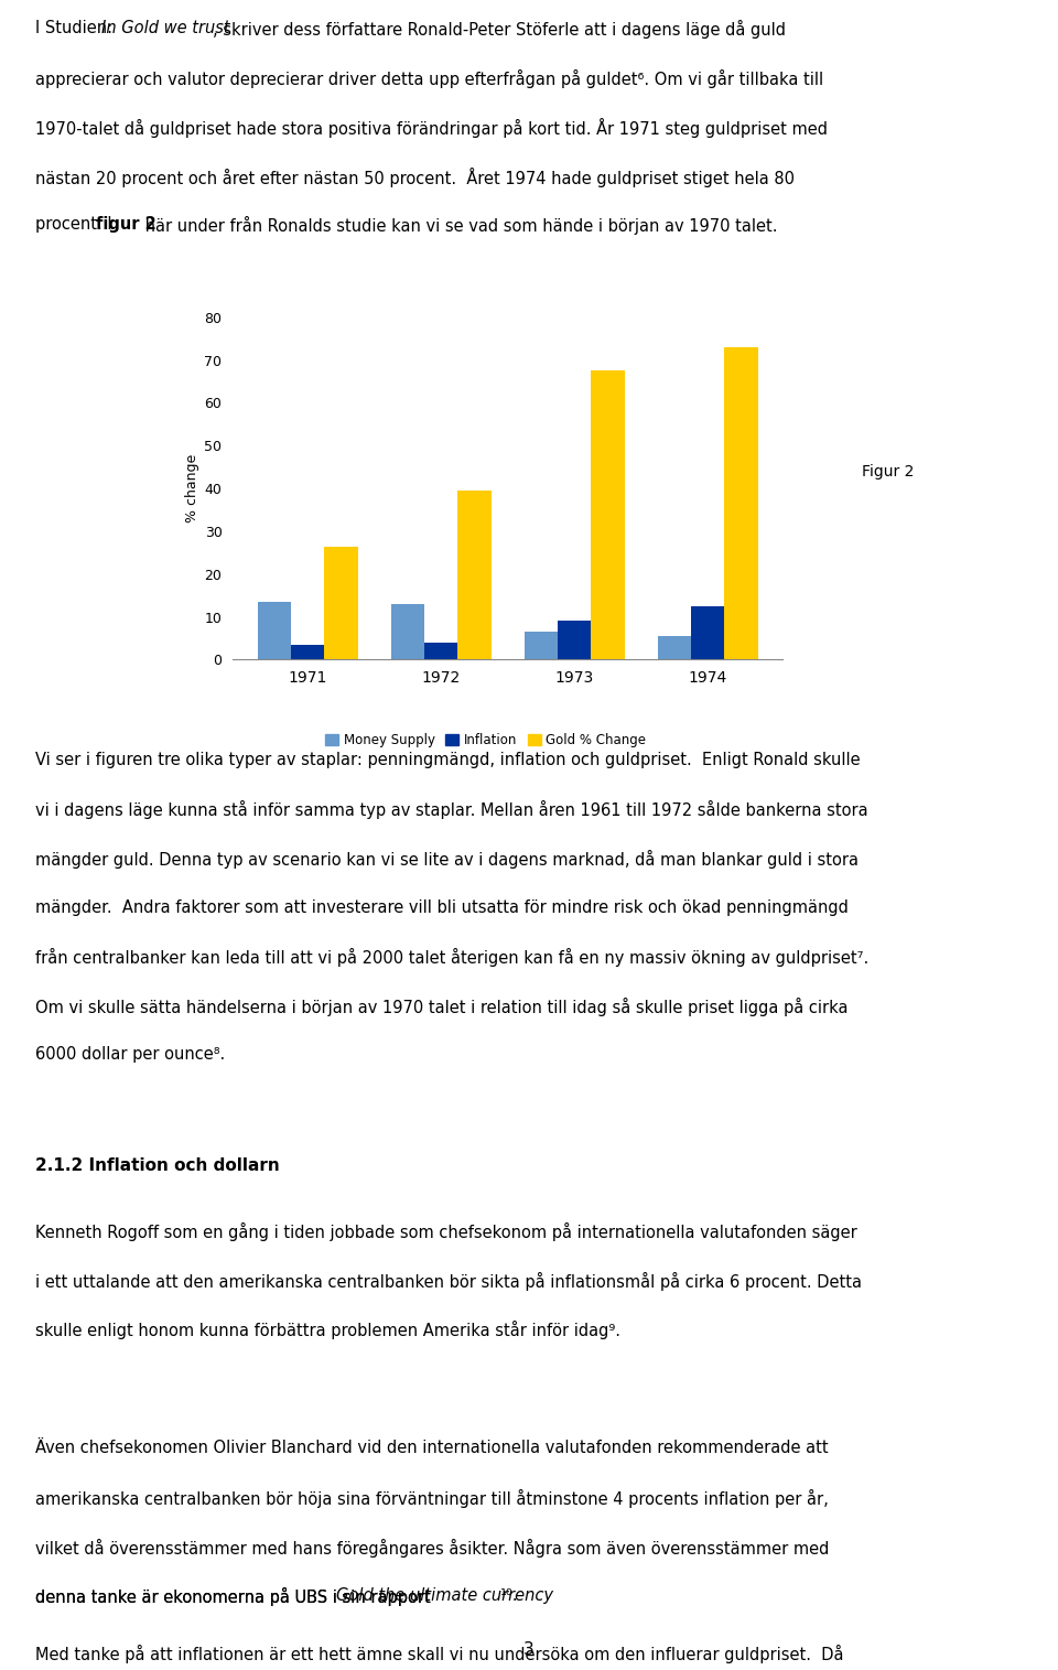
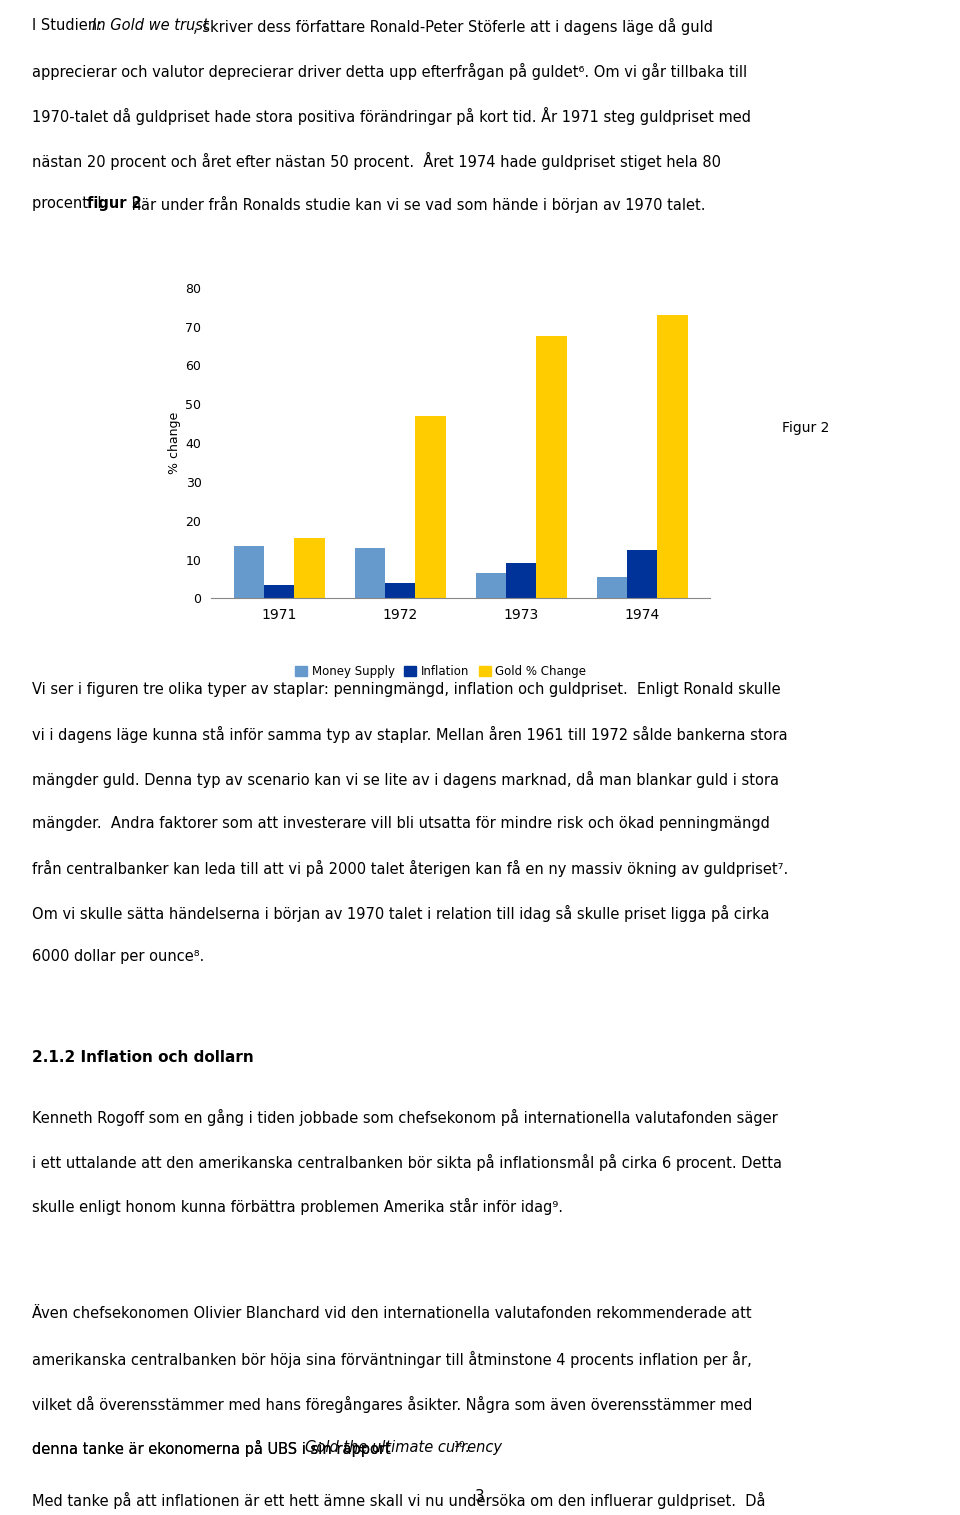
Gold % Change/1971: 26.5 -> 15.5
Gold % Change/1972: 39.5 -> 47.0
